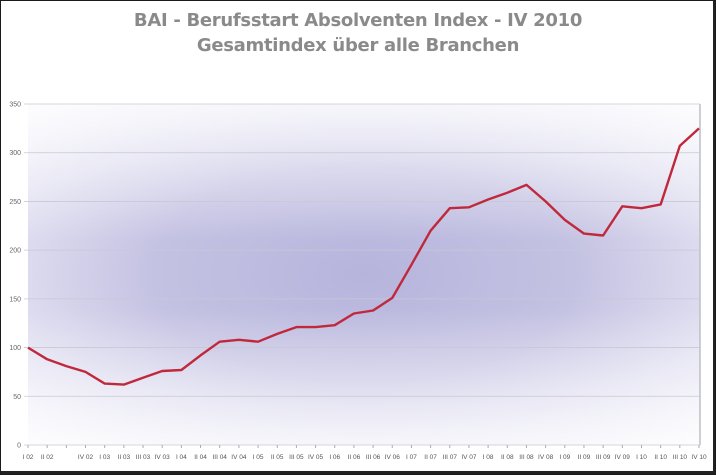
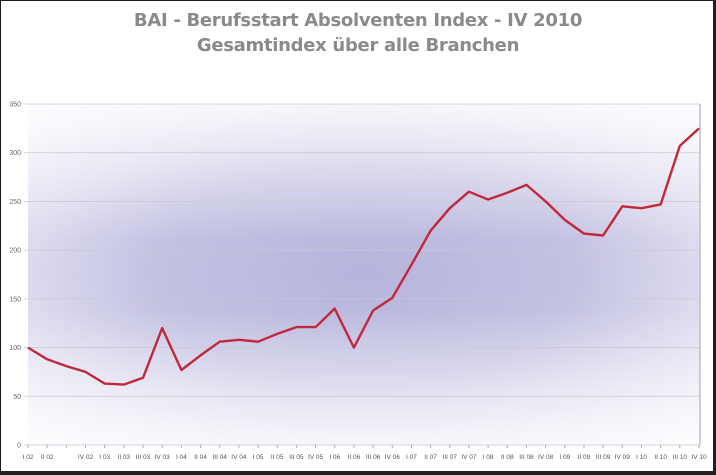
IV 03: 80 -> 120
I 06: 120 -> 140
II 06: 140 -> 100
IV 07: 240 -> 260
